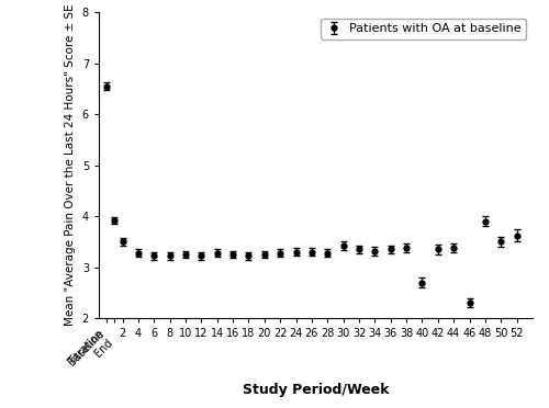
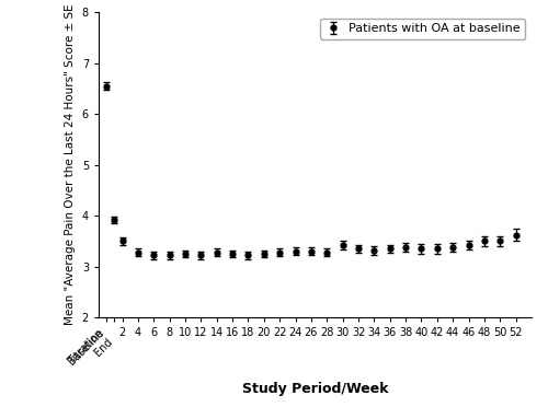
40: 2.70 -> 3.35
46: 2.30 -> 3.42
48: 3.90 -> 3.50
